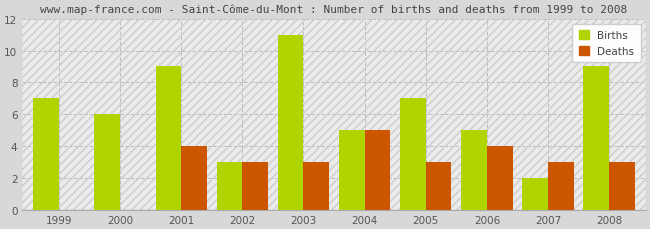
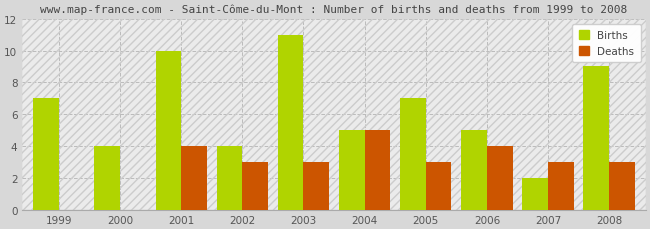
Births/2000: 6 -> 4
Births/2001: 9 -> 10
Births/2002: 3 -> 4
